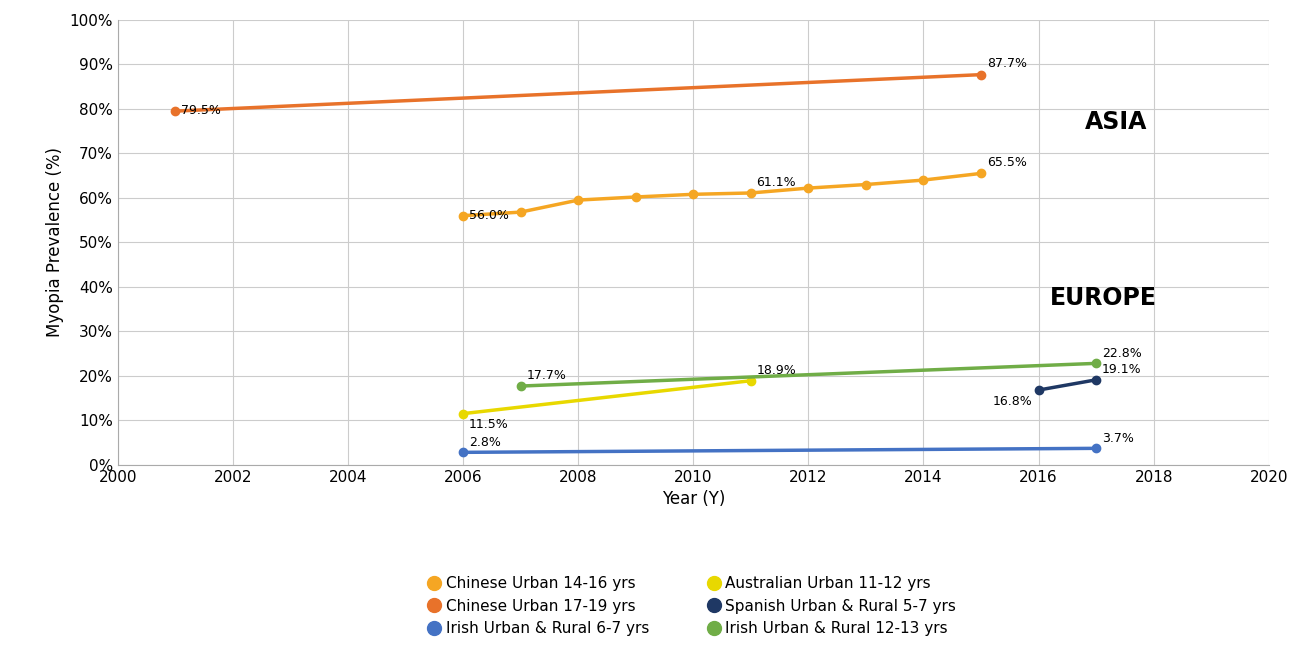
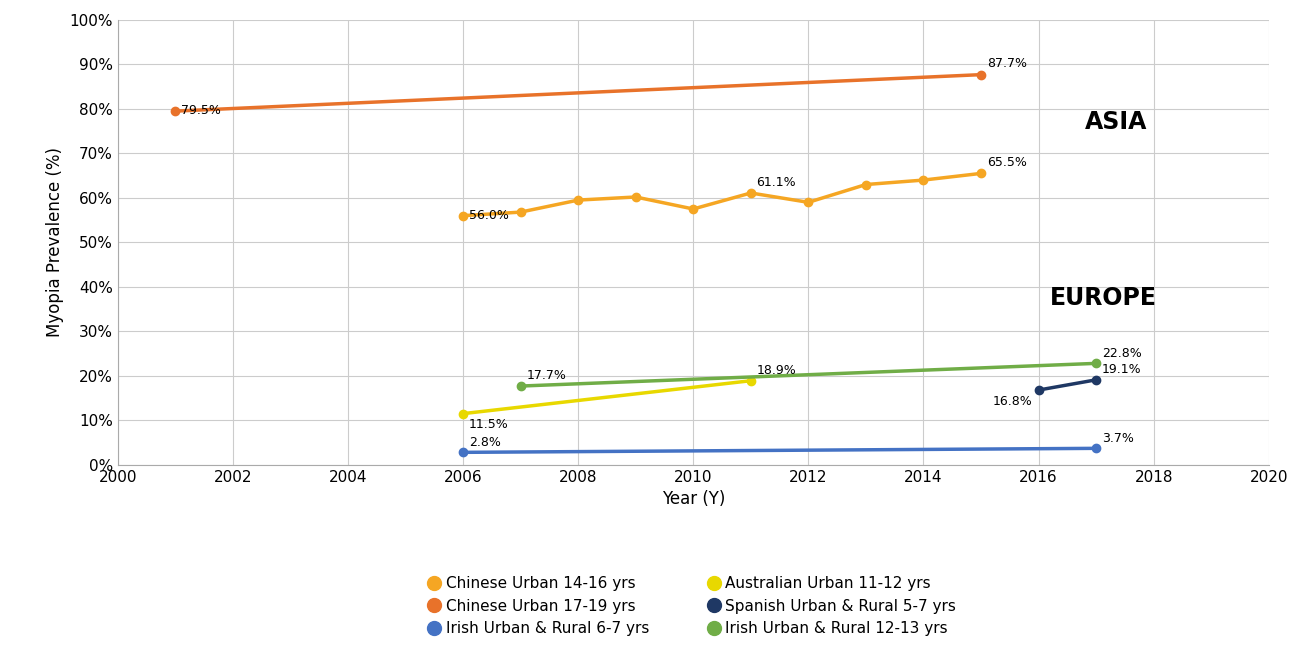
2010: 60.8% -> 57.5%
2012: 62.2% -> 59.0%
